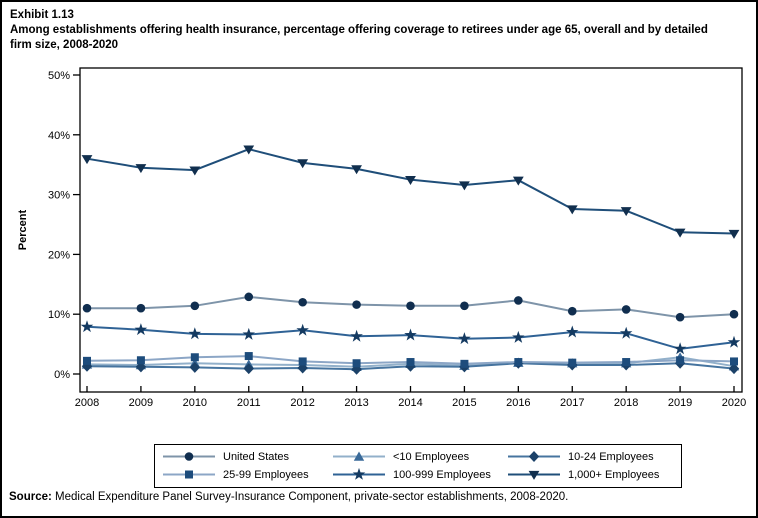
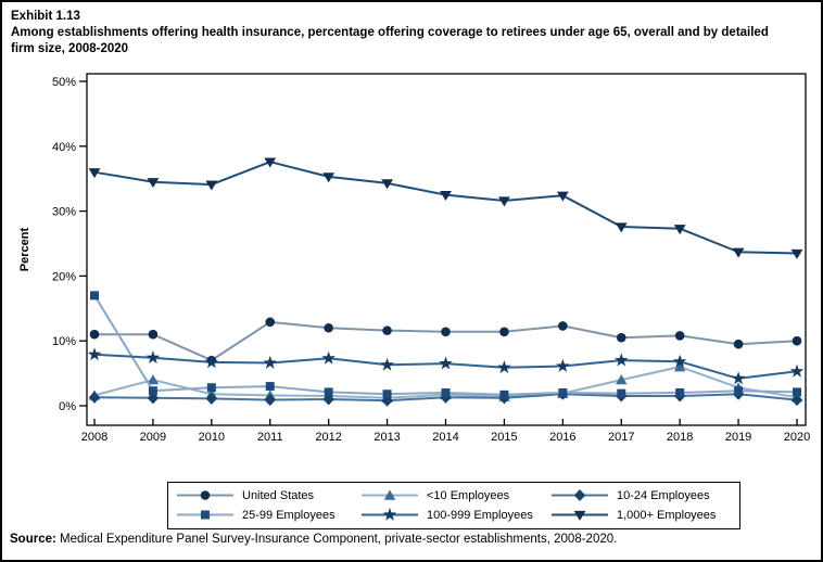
25-99 Employees/2008: 2% -> 17%
<10 Employees/2009: 2% -> 4%
United States/2010: 11% -> 7%
<10 Employees/2017: 2% -> 4%
<10 Employees/2018: 2% -> 6%
